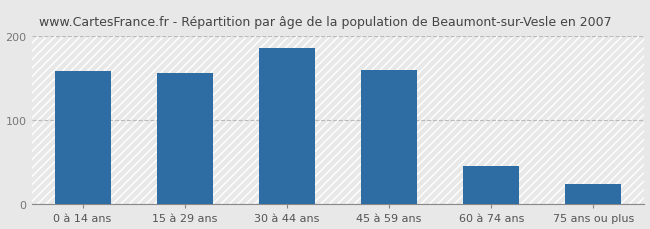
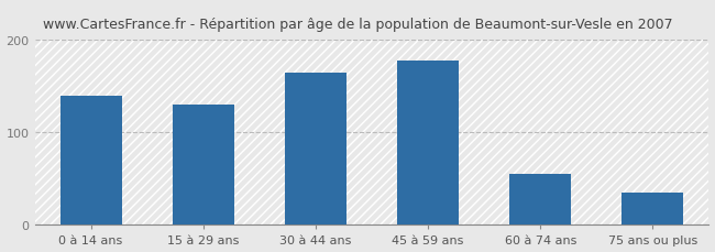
0 à 14 ans: 158 -> 140
15 à 29 ans: 156 -> 130
30 à 44 ans: 186 -> 165
45 à 59 ans: 160 -> 178
60 à 74 ans: 46 -> 55
75 ans ou plus: 24 -> 35
